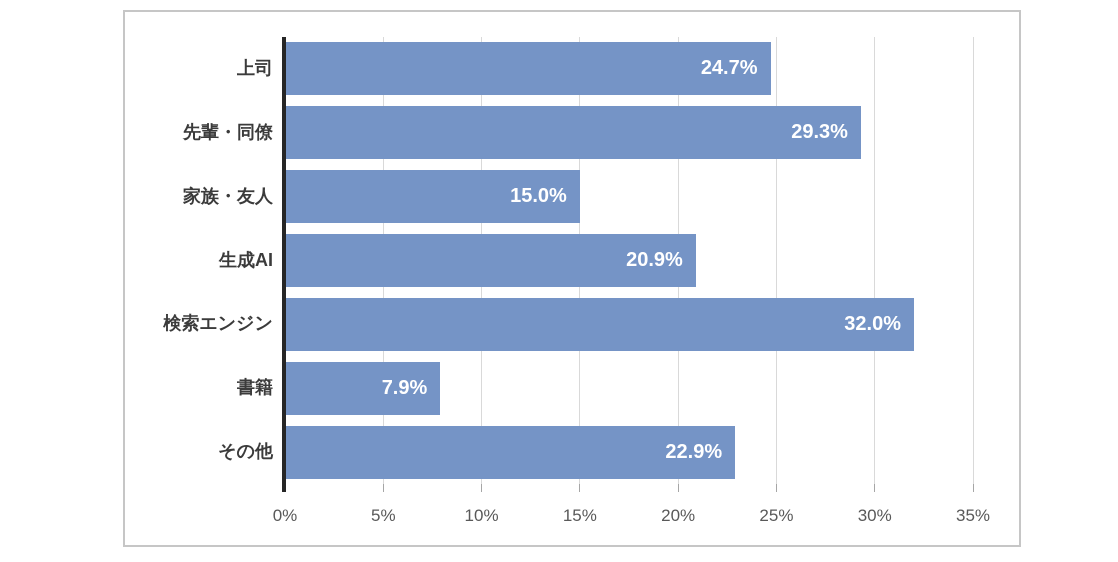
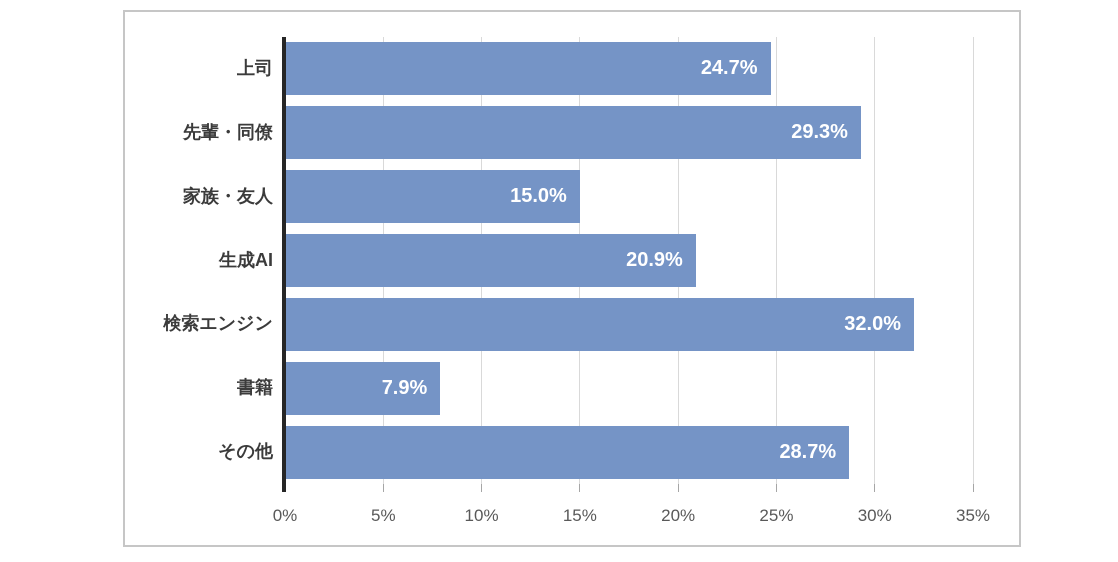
その他: 22.9% -> 28.7%
